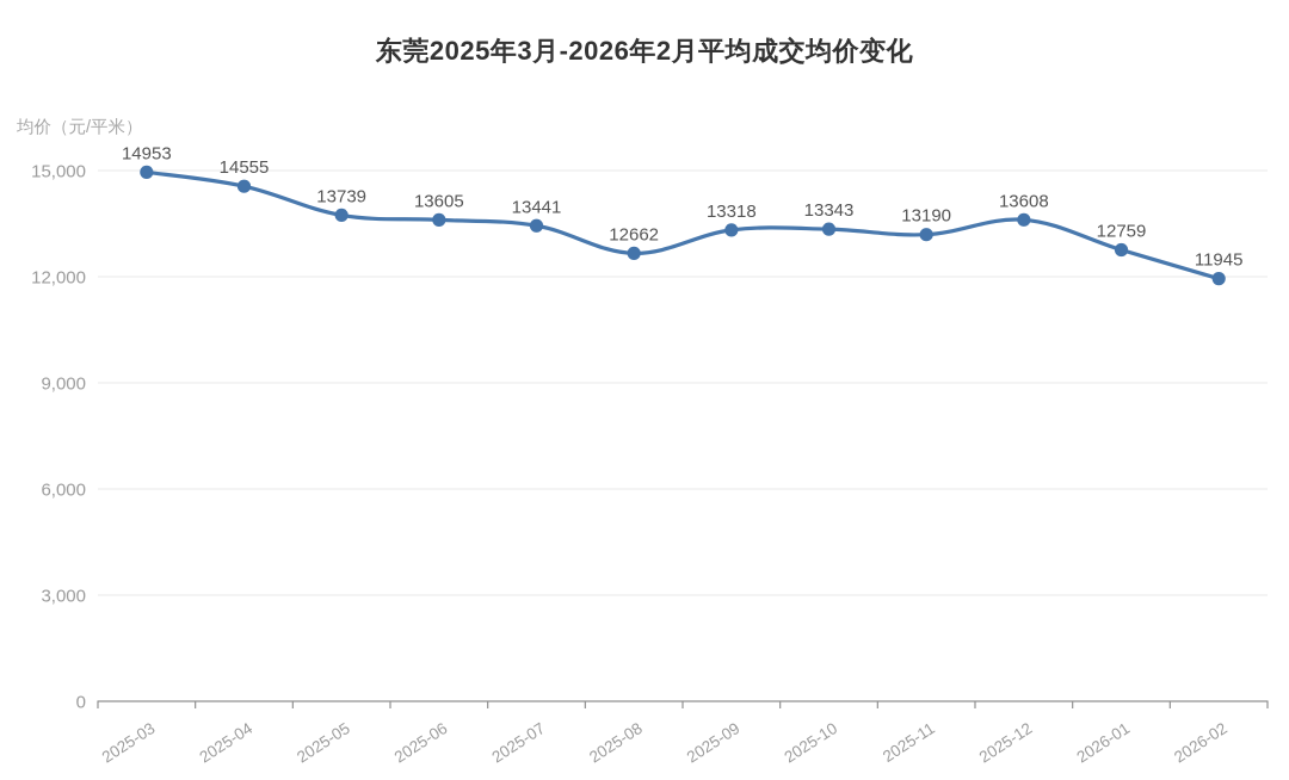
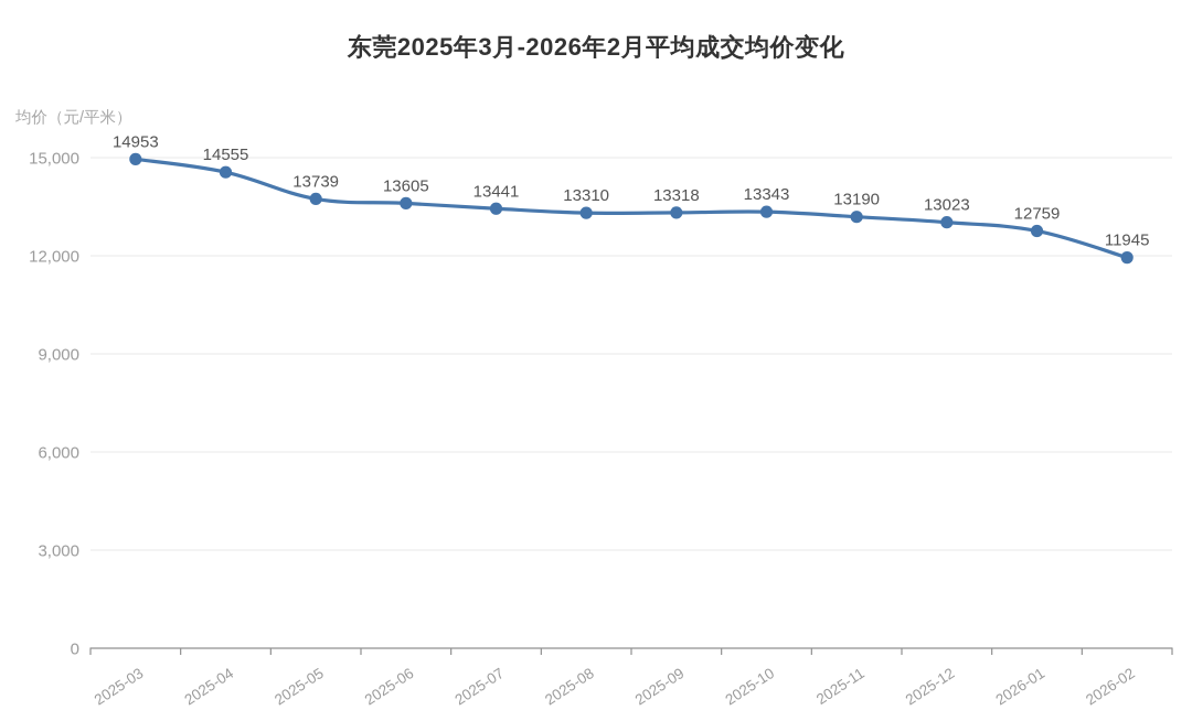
2025-08: 12662 -> 13310
2025-12: 13608 -> 13023
